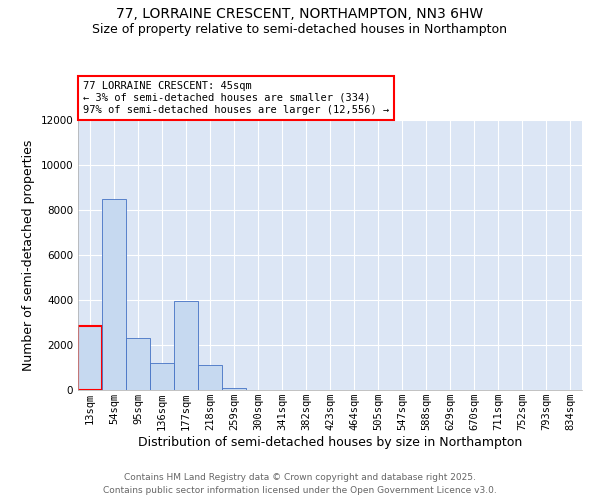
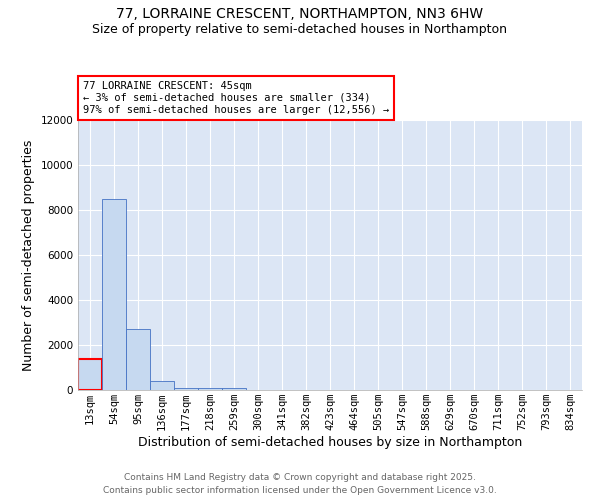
13sqm: 2850 -> 1400
95sqm: 2300 -> 2700
136sqm: 1200 -> 380
177sqm: 3950 -> 110
218sqm: 1100 -> 80
